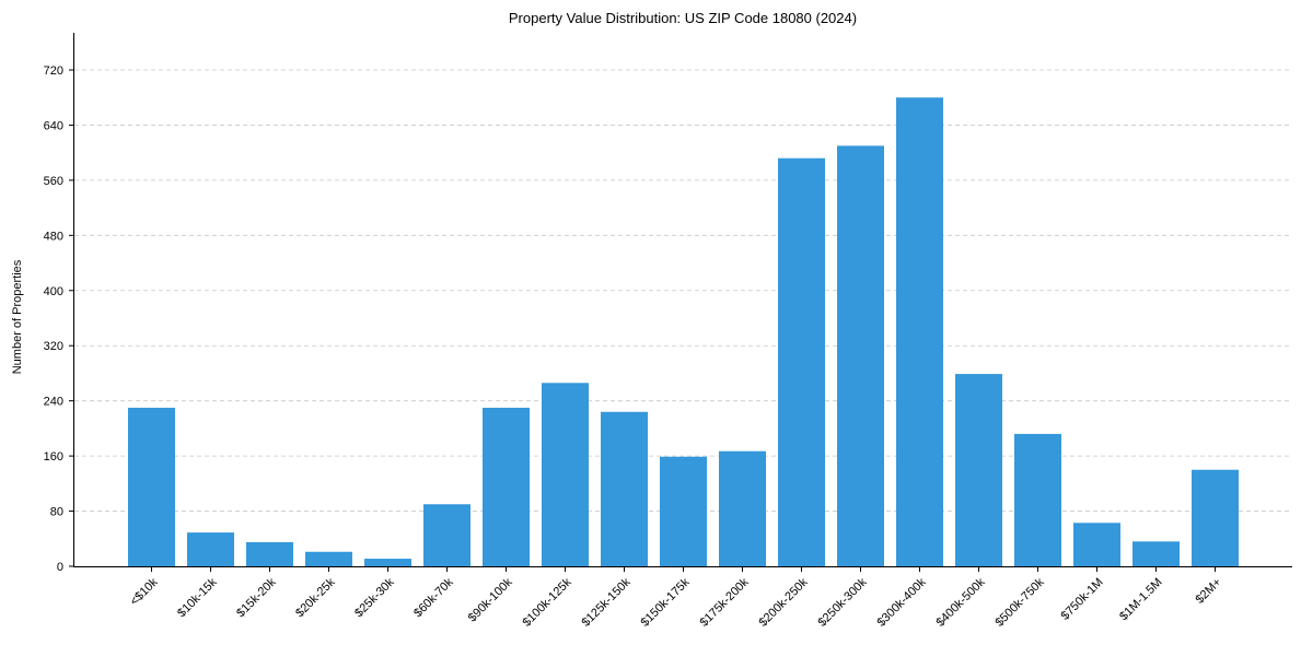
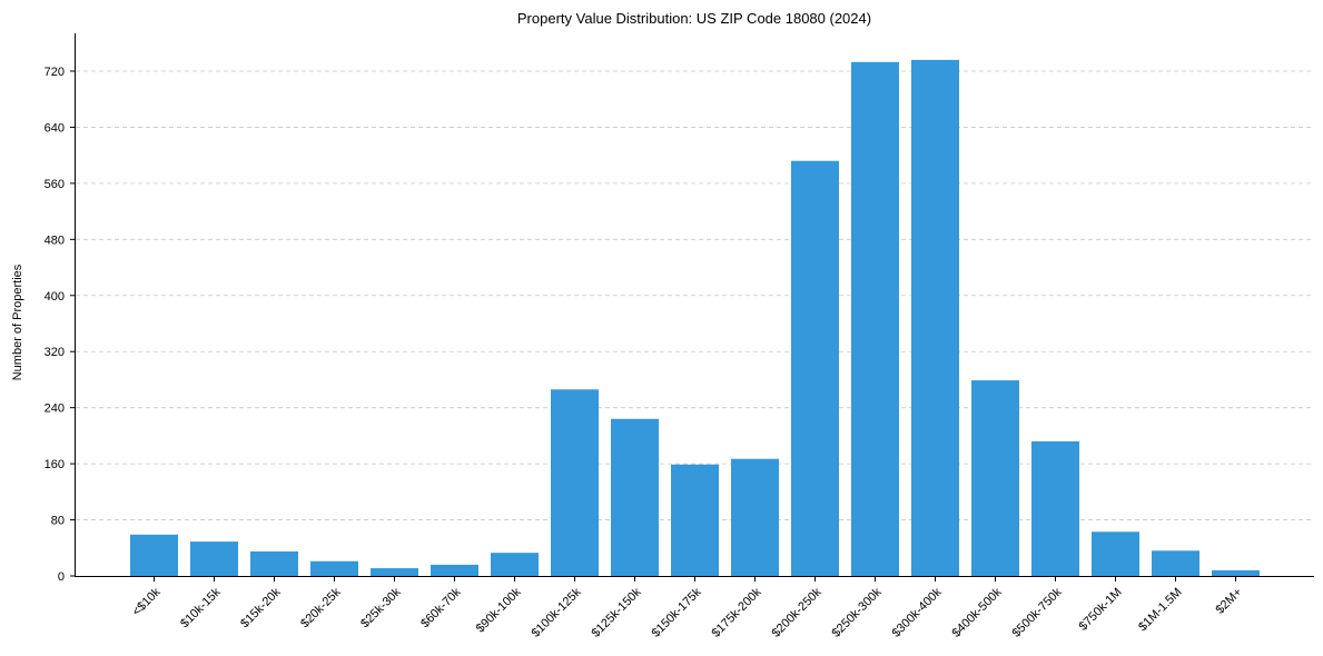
<$10k: 230 -> 60
$60k-70k: 90 -> 20
$90k-100k: 230 -> 30
$250k-300k: 610 -> 730
$300k-400k: 680 -> 740
$2M+: 140 -> 10
